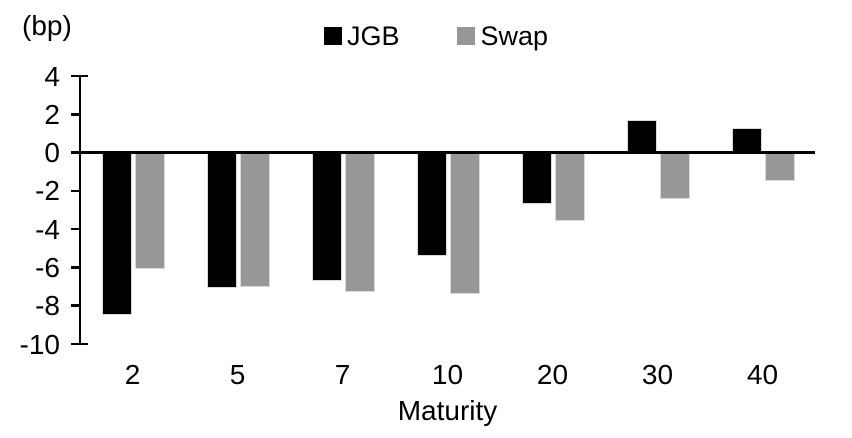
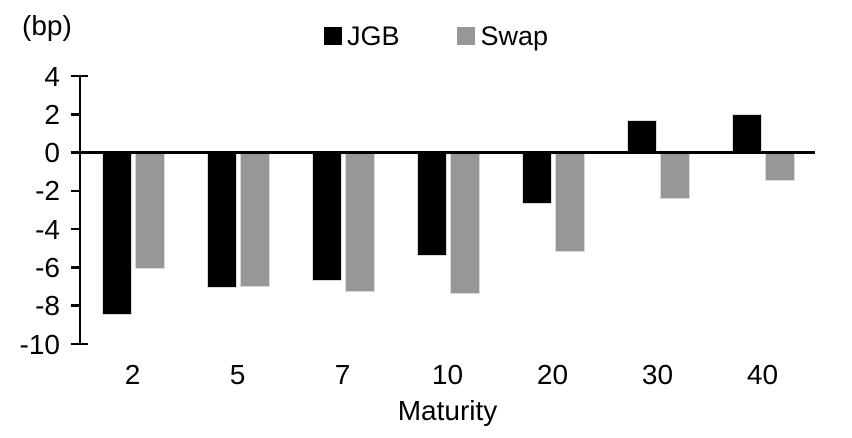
Swap/20: -3.6 -> -5.2
JGB/40: 1.3 -> 2.0
